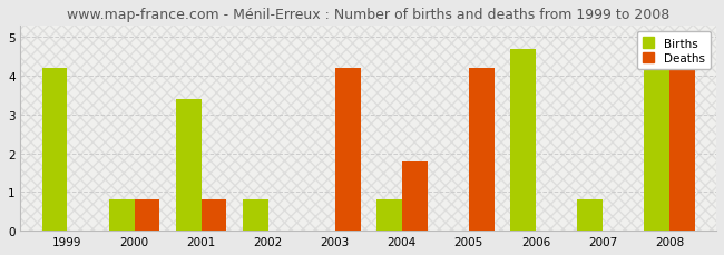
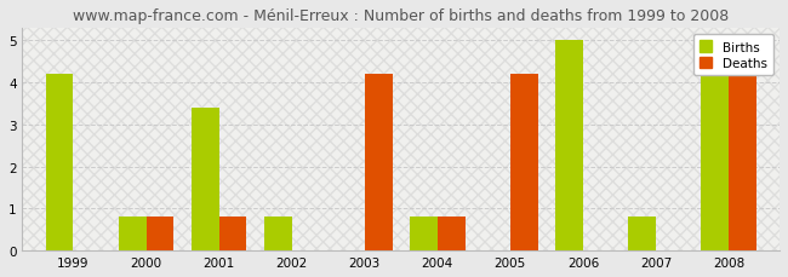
Deaths/2004: 1.8 -> 0.8
Births/2006: 4.7 -> 5.0
